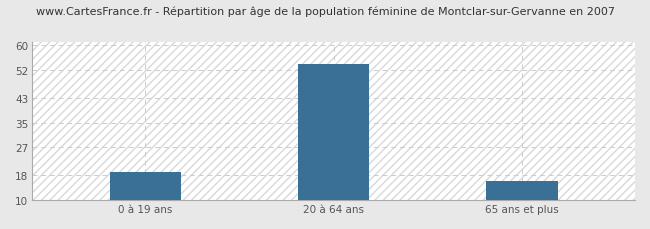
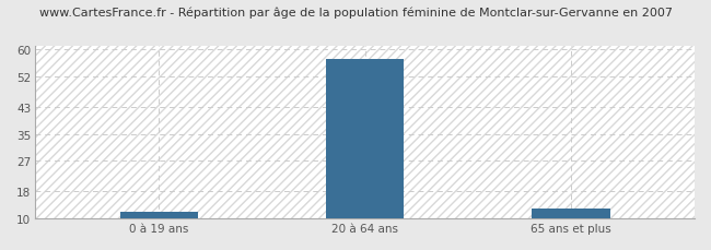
0 à 19 ans: 19 -> 12
20 à 64 ans: 54 -> 57
65 ans et plus: 16 -> 13
